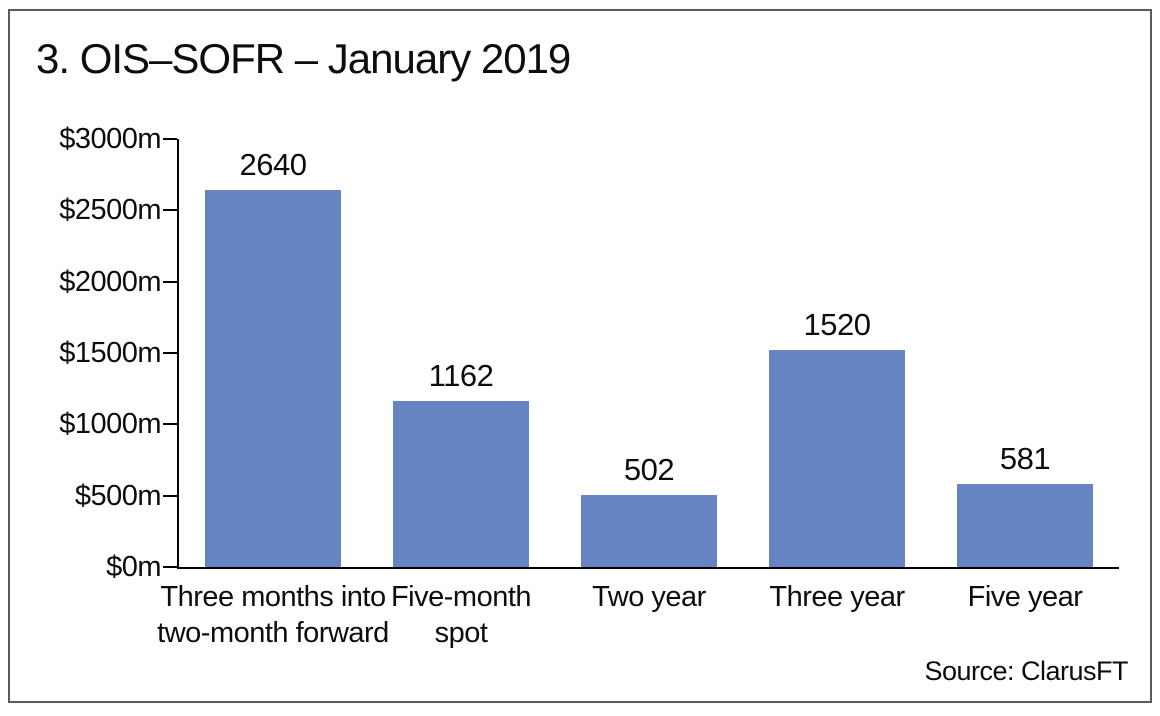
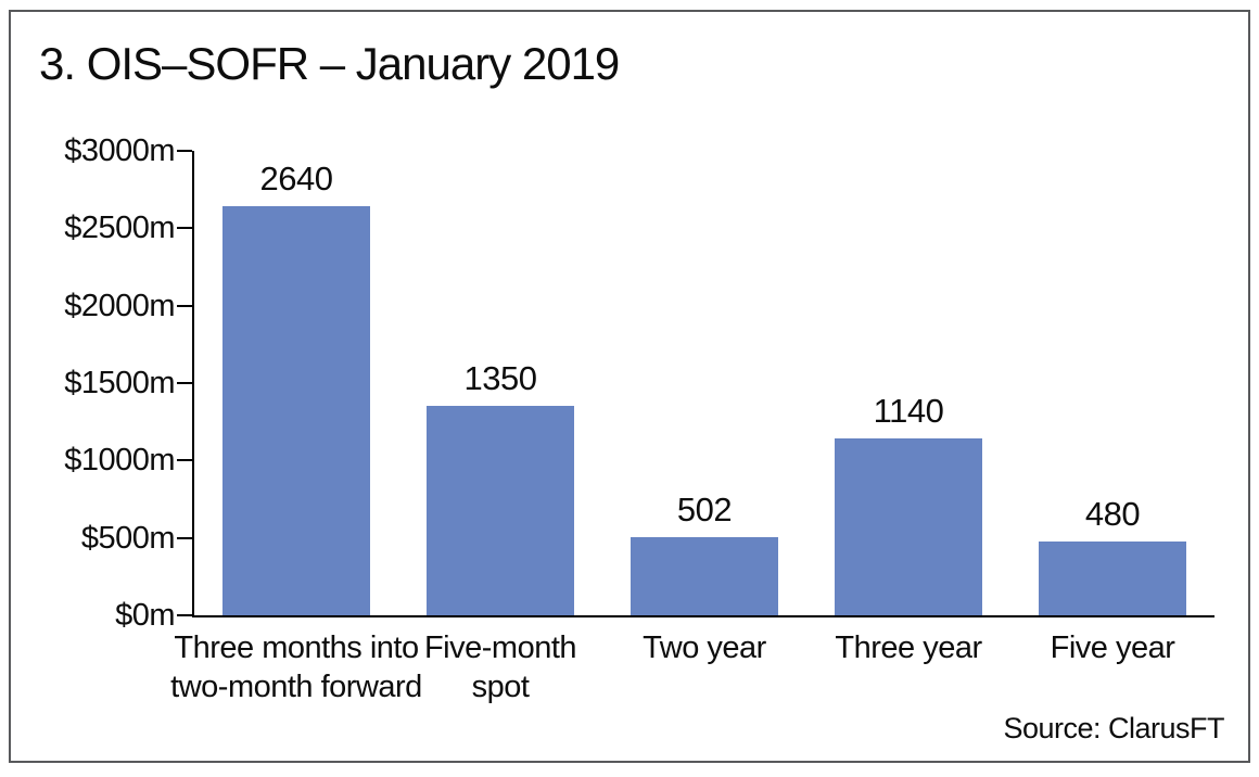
Five-month spot: 1162 -> 1350
Three year: 1520 -> 1140
Five year: 581 -> 480
